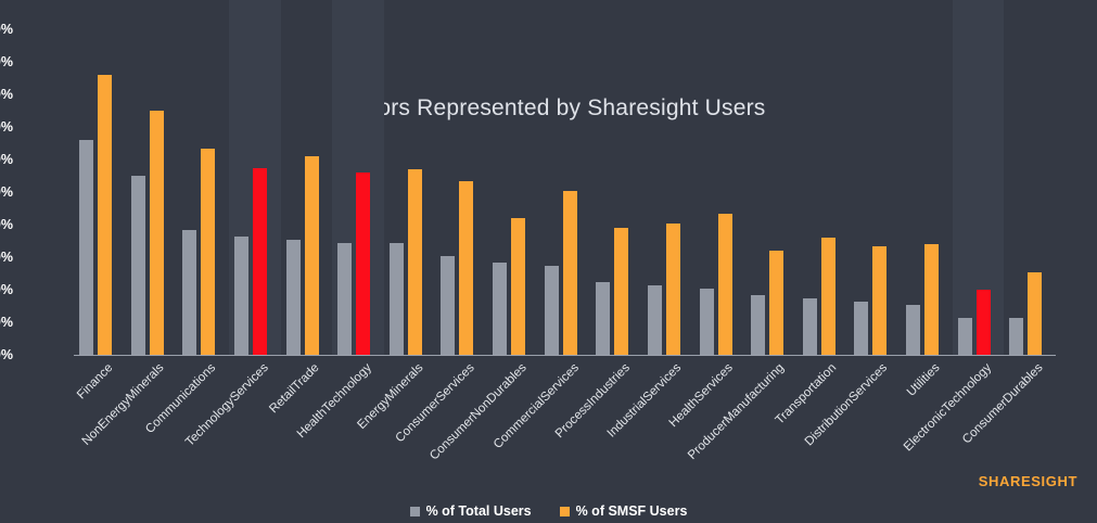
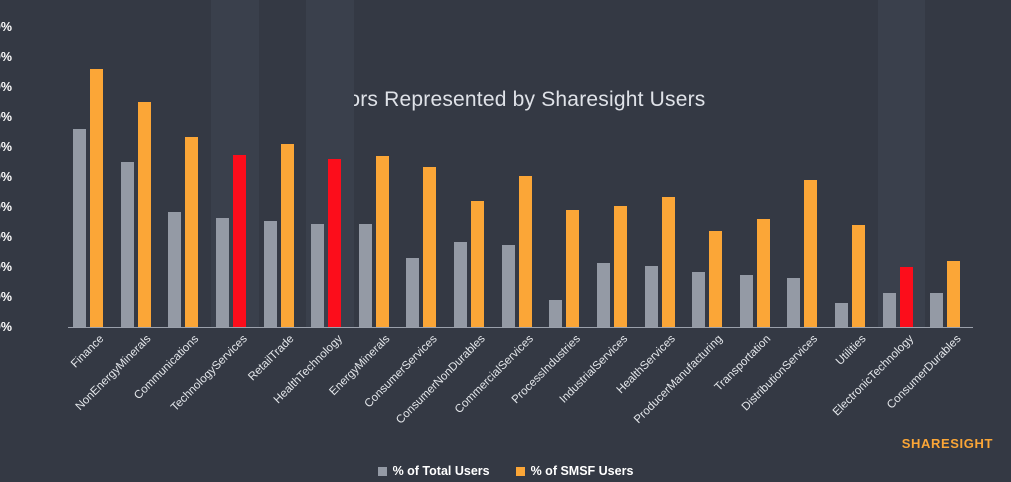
% of Total Users/ConsumerServices: 30% -> 23%
% of Total Users/ProcessIndustries: 22% -> 9%
% of SMSF Users/DistributionServices: 34% -> 49%
% of Total Users/Utilities: 16% -> 8%
% of SMSF Users/ConsumerDurables: 26% -> 22%
